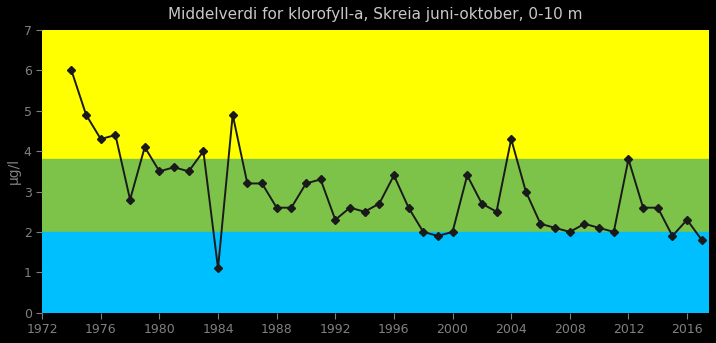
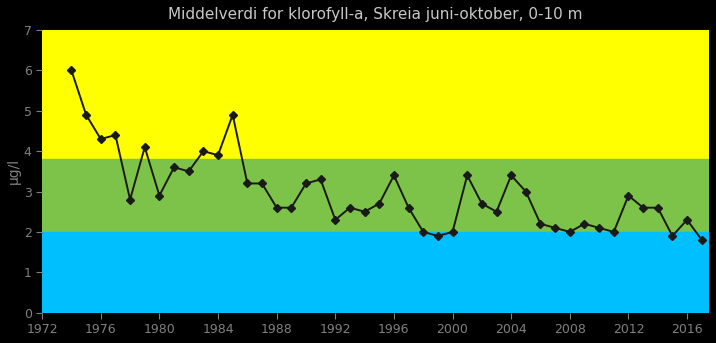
1980: 3.5 -> 2.9
1984: 1.1 -> 3.9
2004: 4.3 -> 3.4
2012: 3.8 -> 2.9
